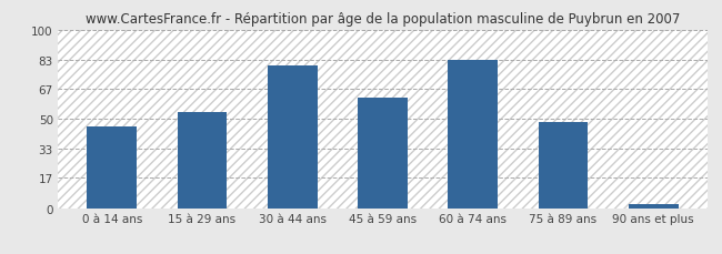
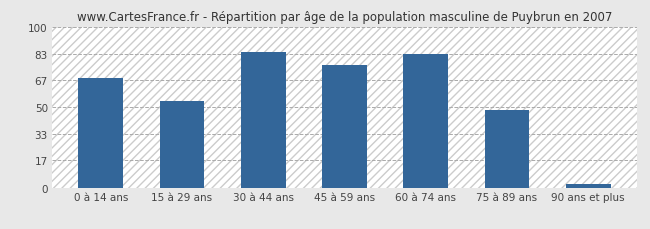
0 à 14 ans: 46 -> 68
30 à 44 ans: 80 -> 84
45 à 59 ans: 62 -> 76
